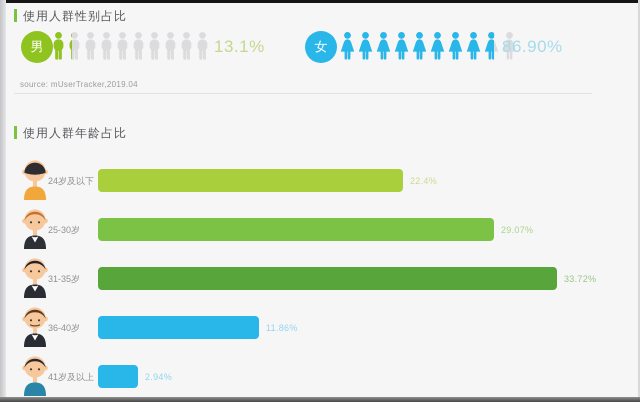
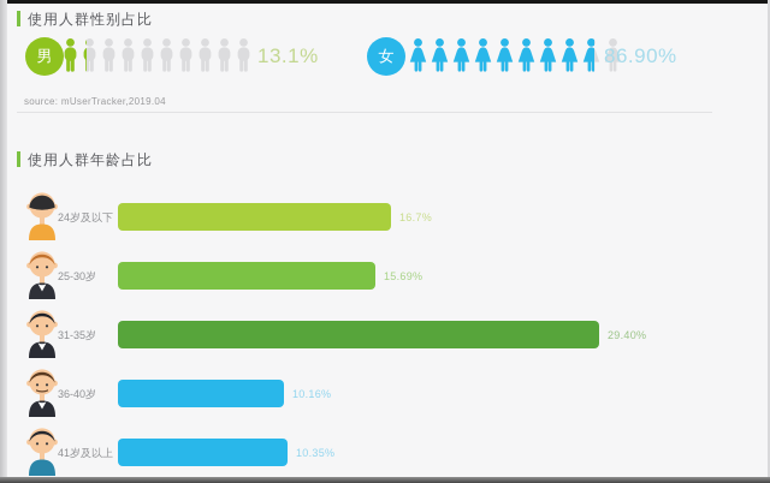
使用人群年龄占比/24岁及以下: 22.4% -> 16.7%
使用人群年龄占比/25-30岁: 29.07% -> 15.69%
使用人群年龄占比/31-35岁: 33.72% -> 29.40%
使用人群年龄占比/36-40岁: 11.86% -> 10.16%
使用人群年龄占比/41岁及以上: 2.94% -> 10.35%
